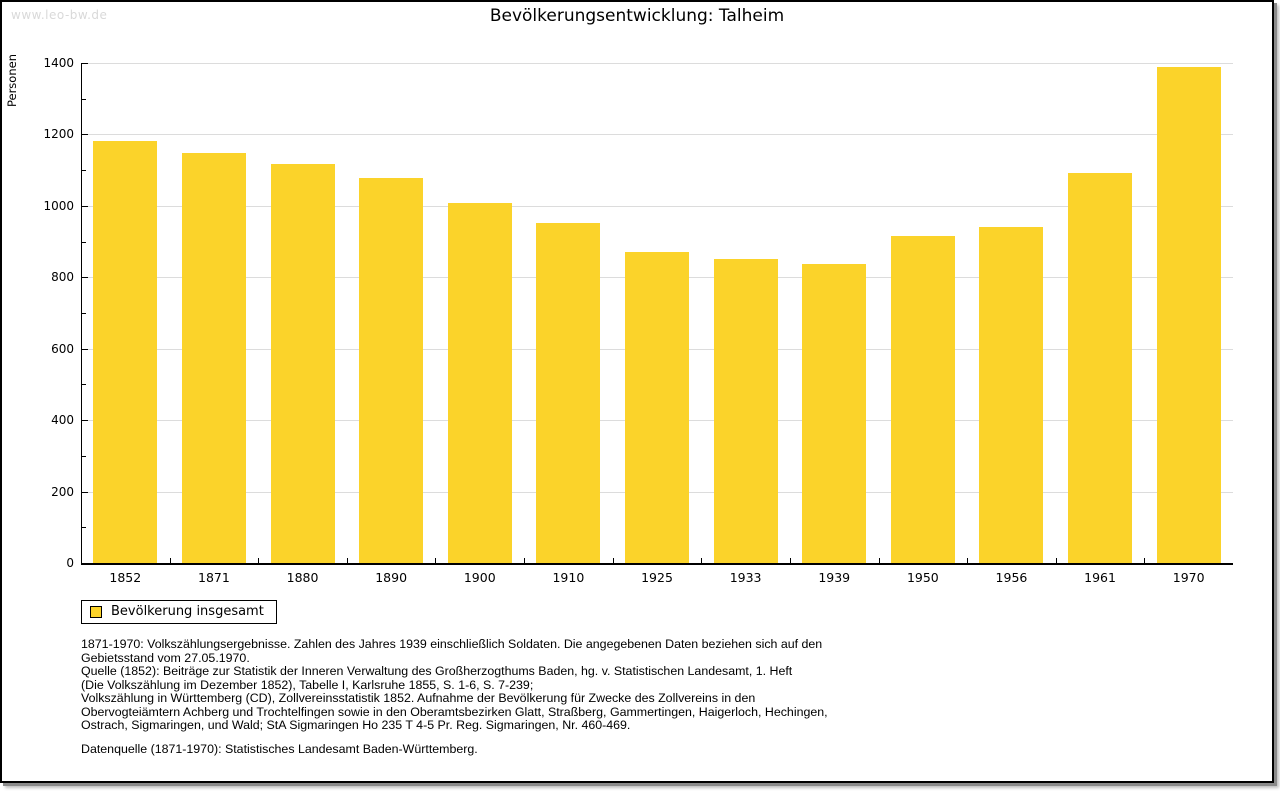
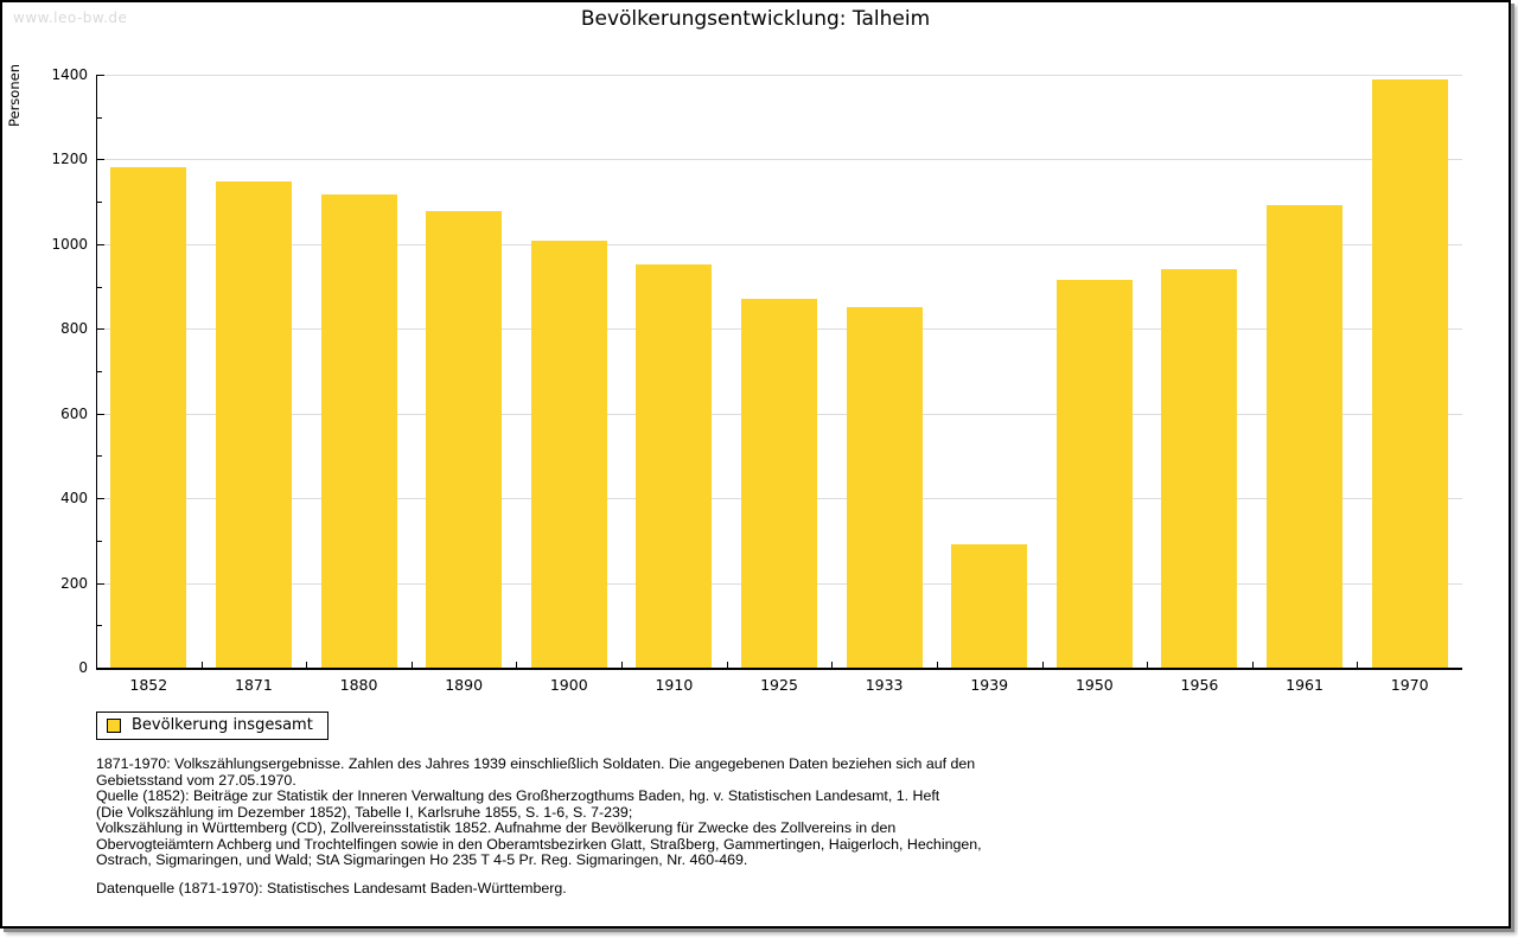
1939: 840 -> 290
